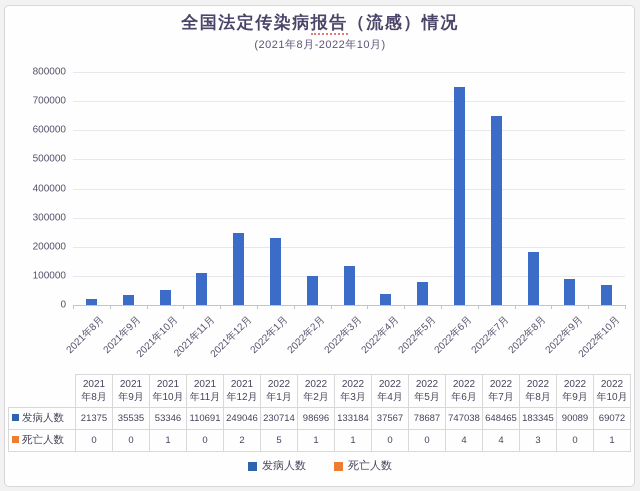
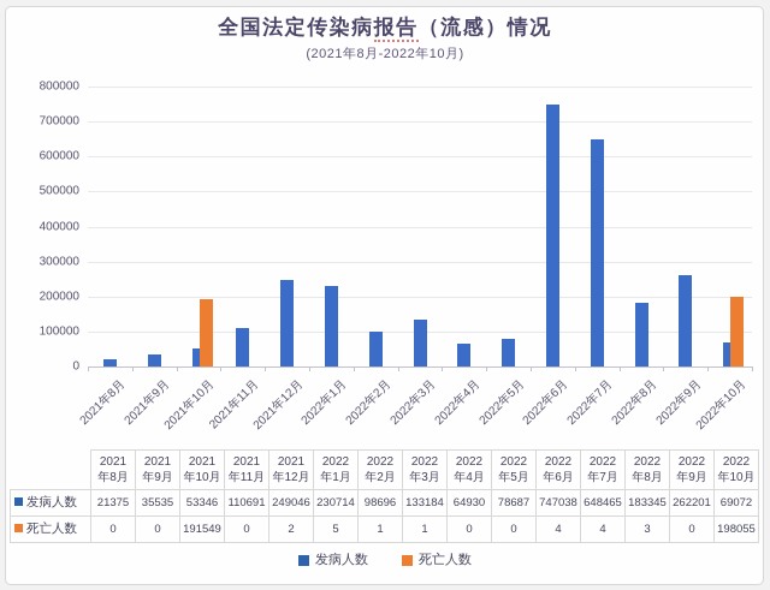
死亡人数/2021年10月: 1 -> 191549
发病人数/2022年4月: 37567 -> 64930
发病人数/2022年9月: 90089 -> 262201
死亡人数/2022年10月: 1 -> 198055
